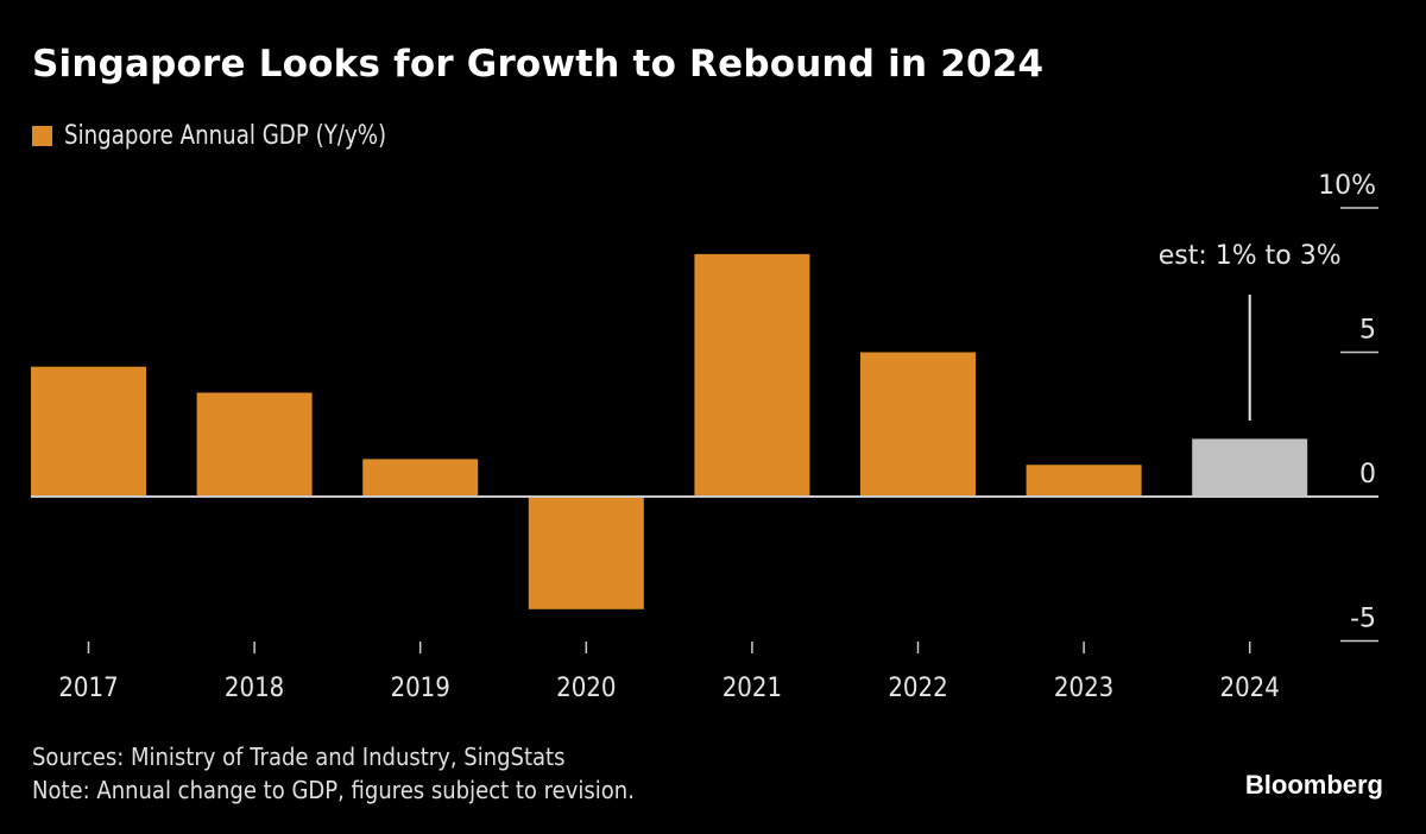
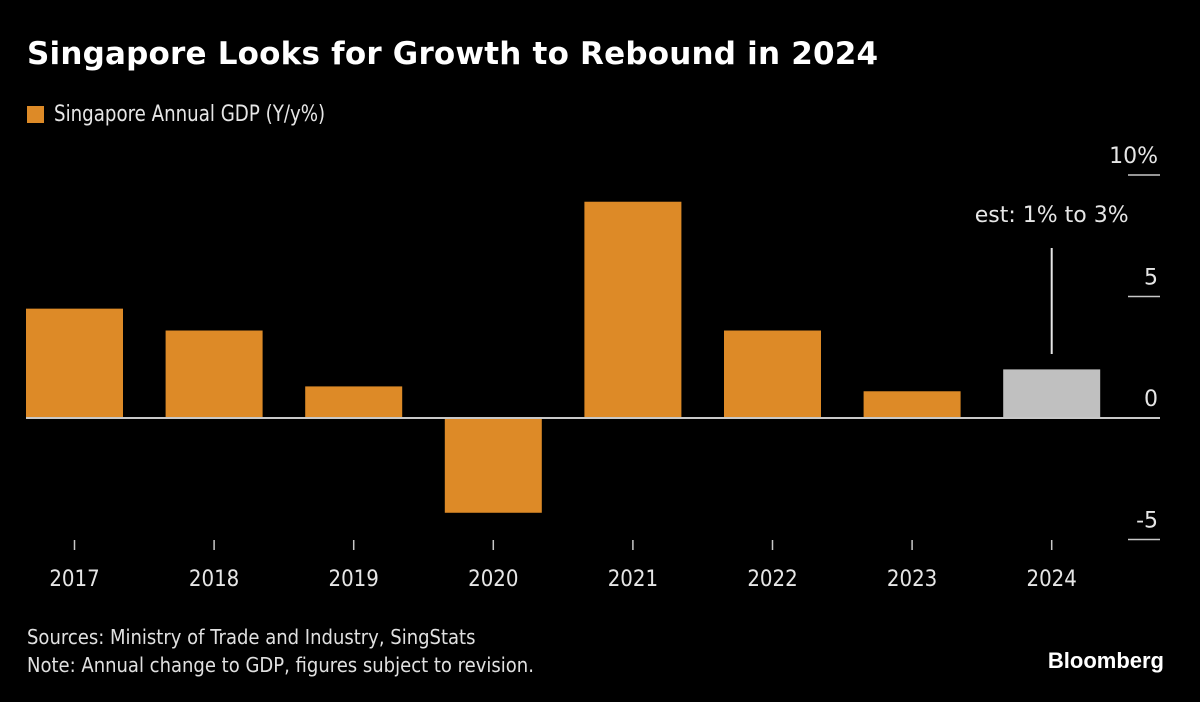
2021: 8.4% -> 8.9%
2022: 5.0% -> 3.6%
